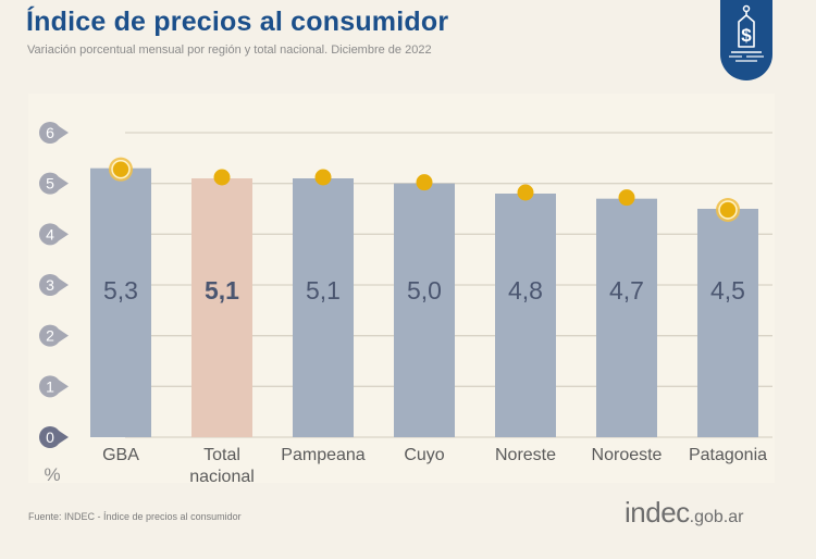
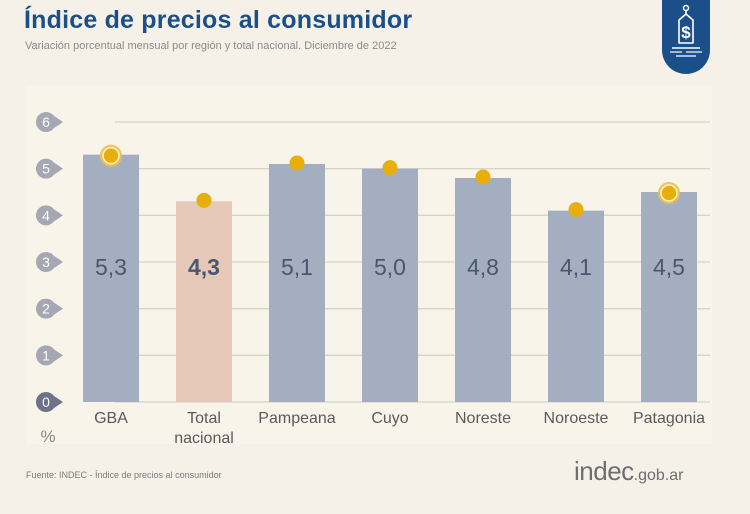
Total nacional: 5,1 -> 4,3
Noroeste: 4,7 -> 4,1
